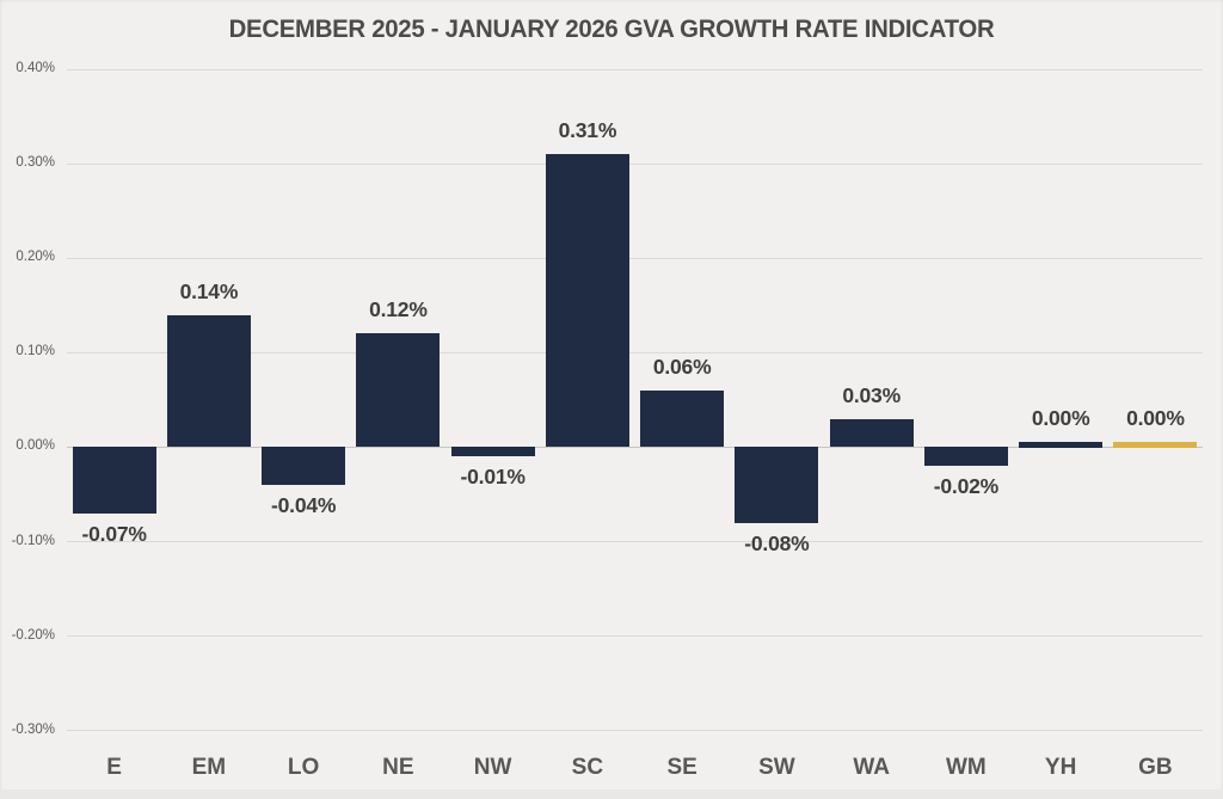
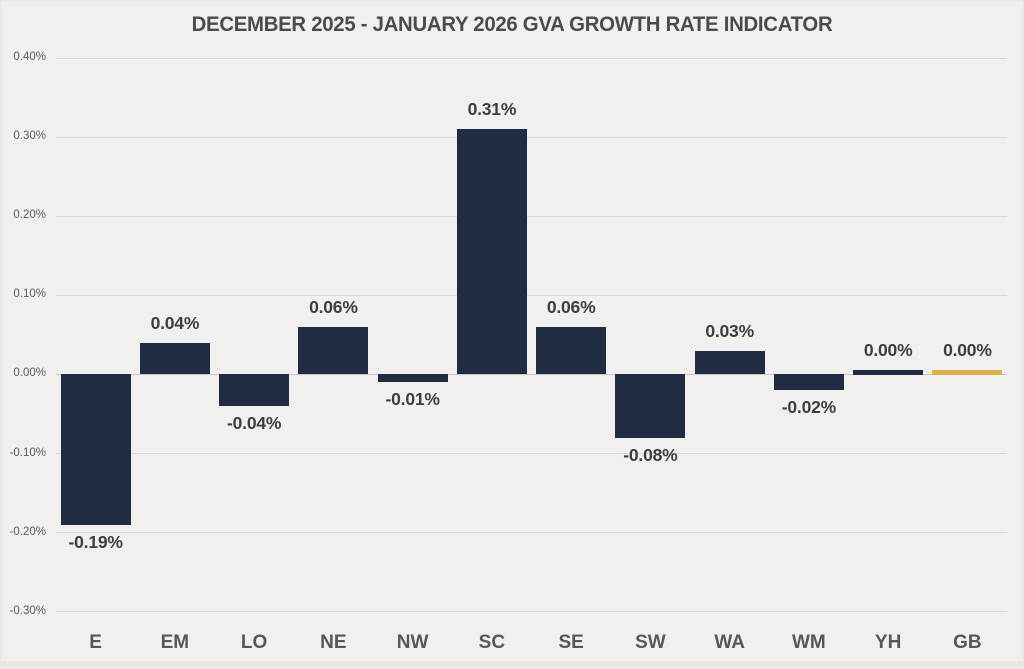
E: -0.07% -> -0.19%
EM: 0.14% -> 0.04%
NE: 0.12% -> 0.06%
